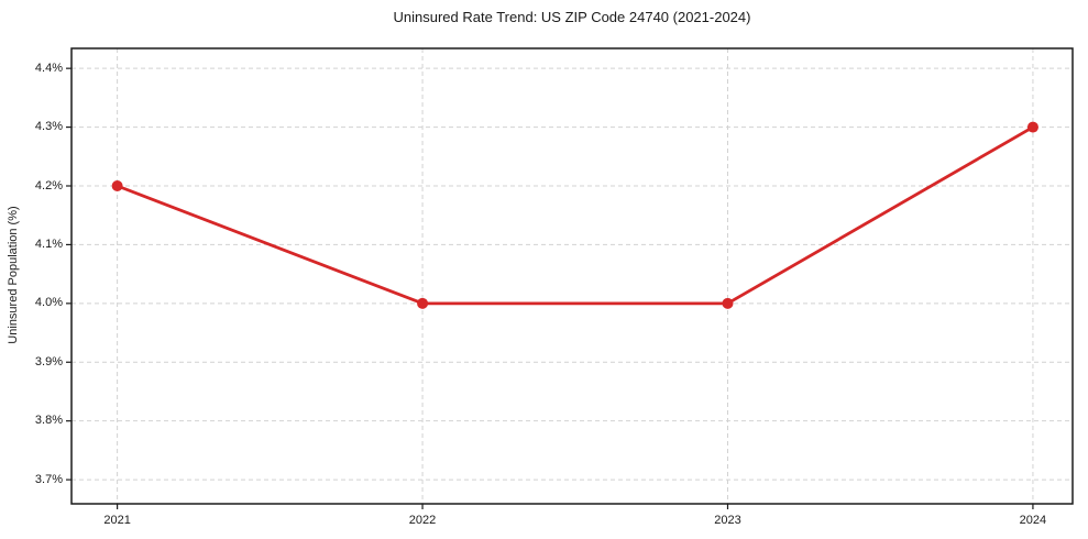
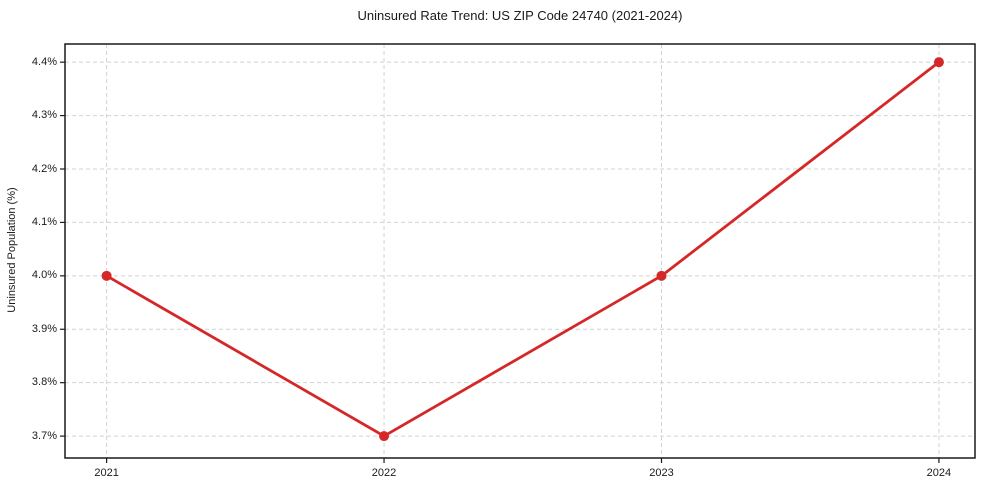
2021: 4.2% -> 4.0%
2022: 4.0% -> 3.7%
2024: 4.3% -> 4.4%
